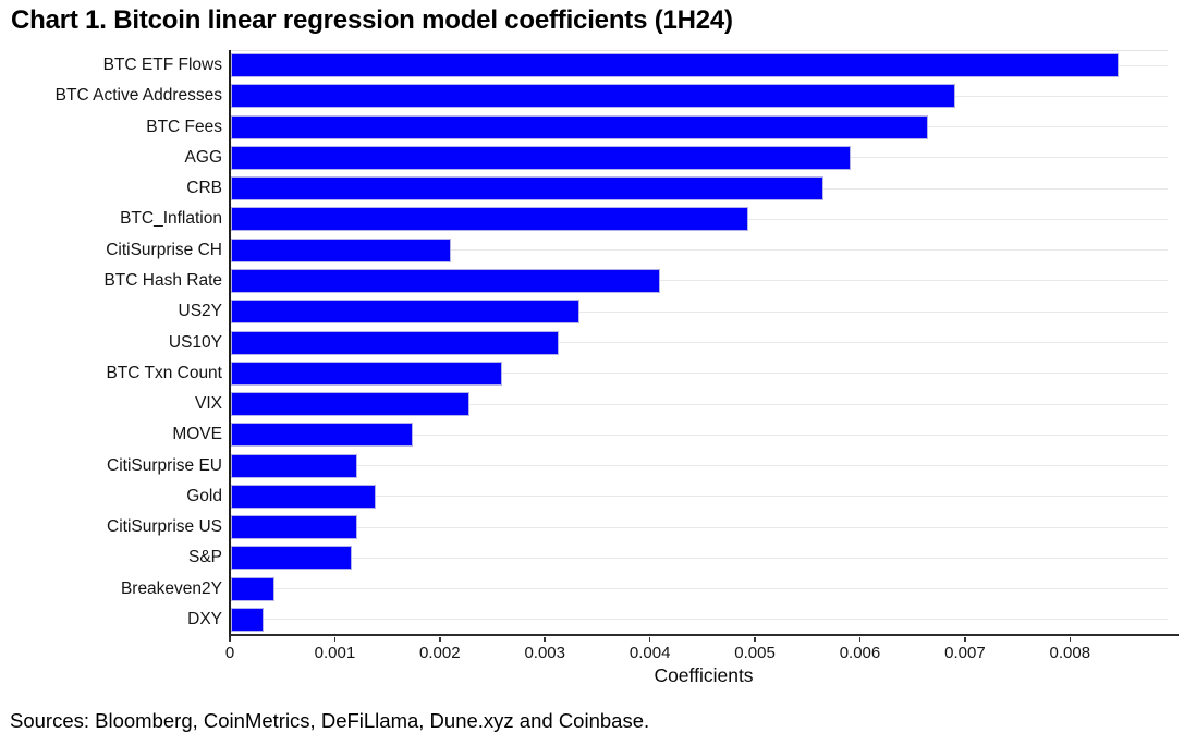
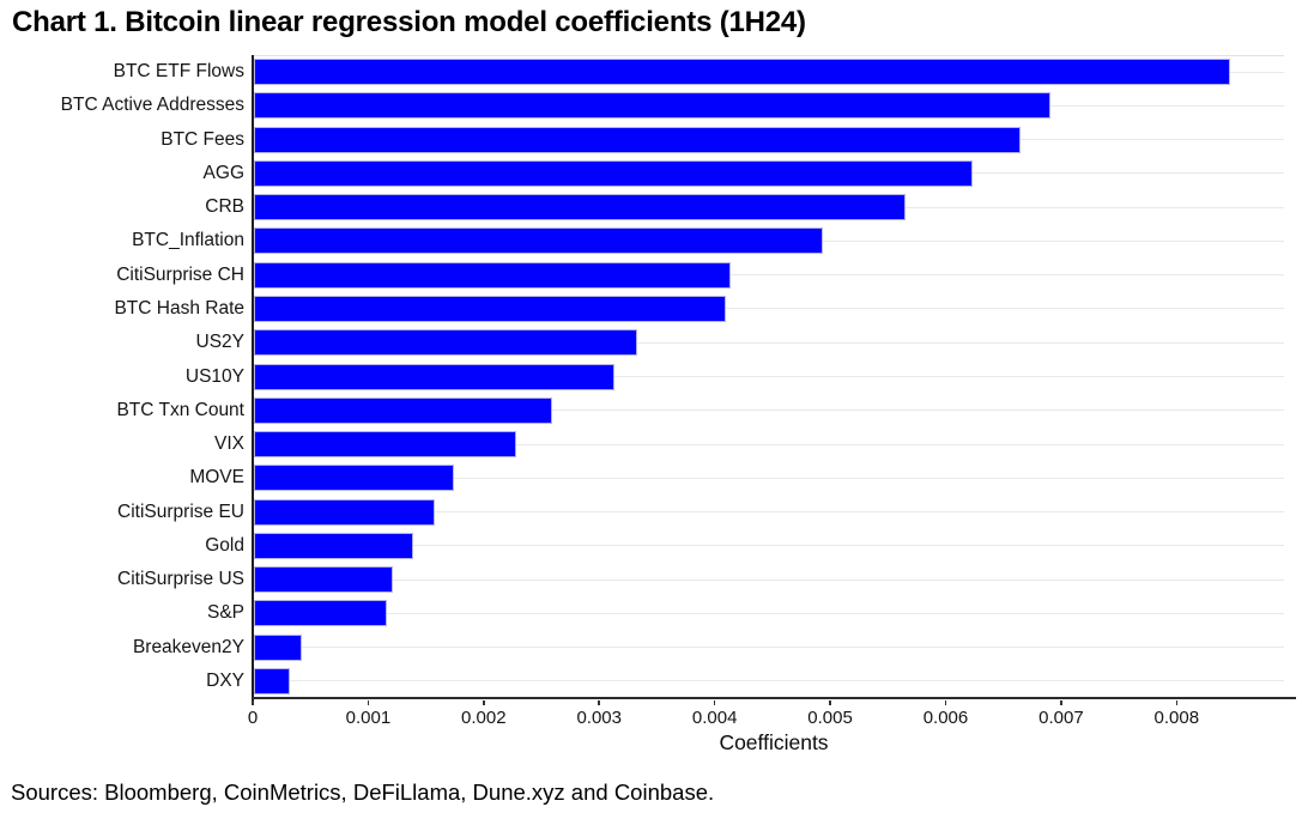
AGG: 0.0059 -> 0.0062
CitiSurprise CH: 0.0021 -> 0.0041
CitiSurprise EU: 0.0012 -> 0.0016
